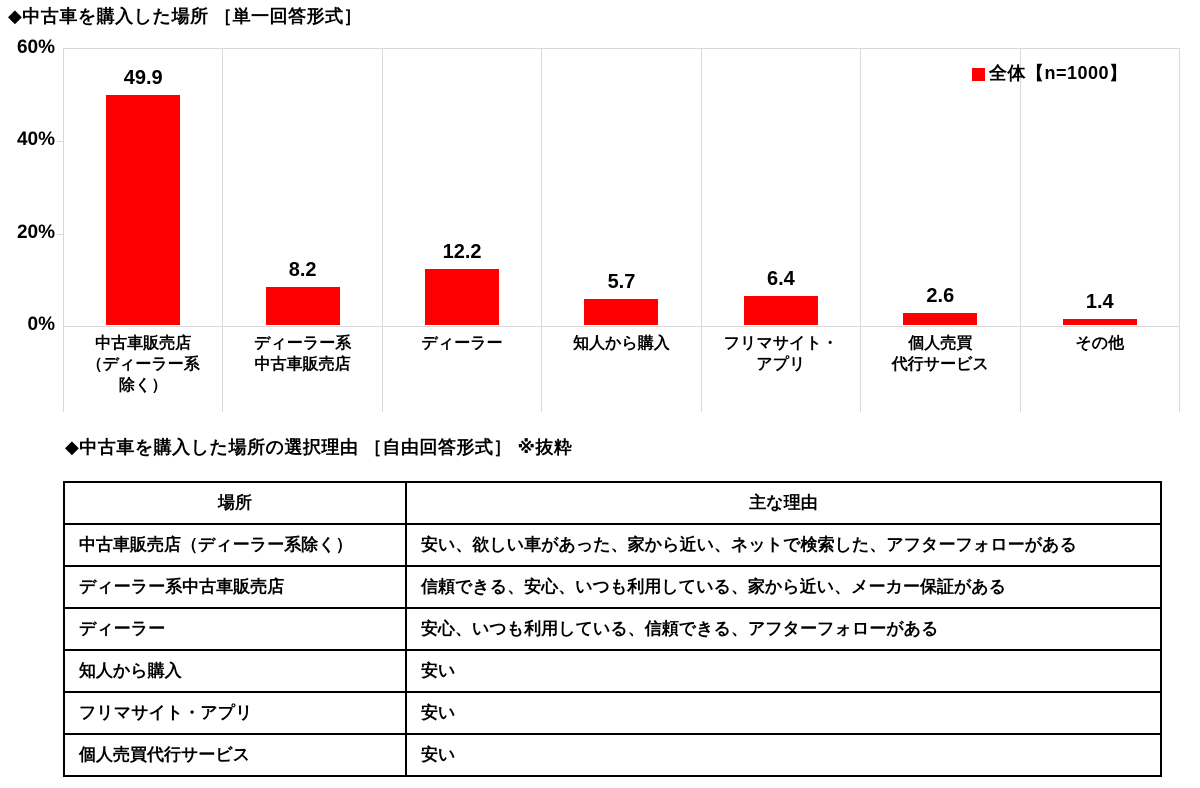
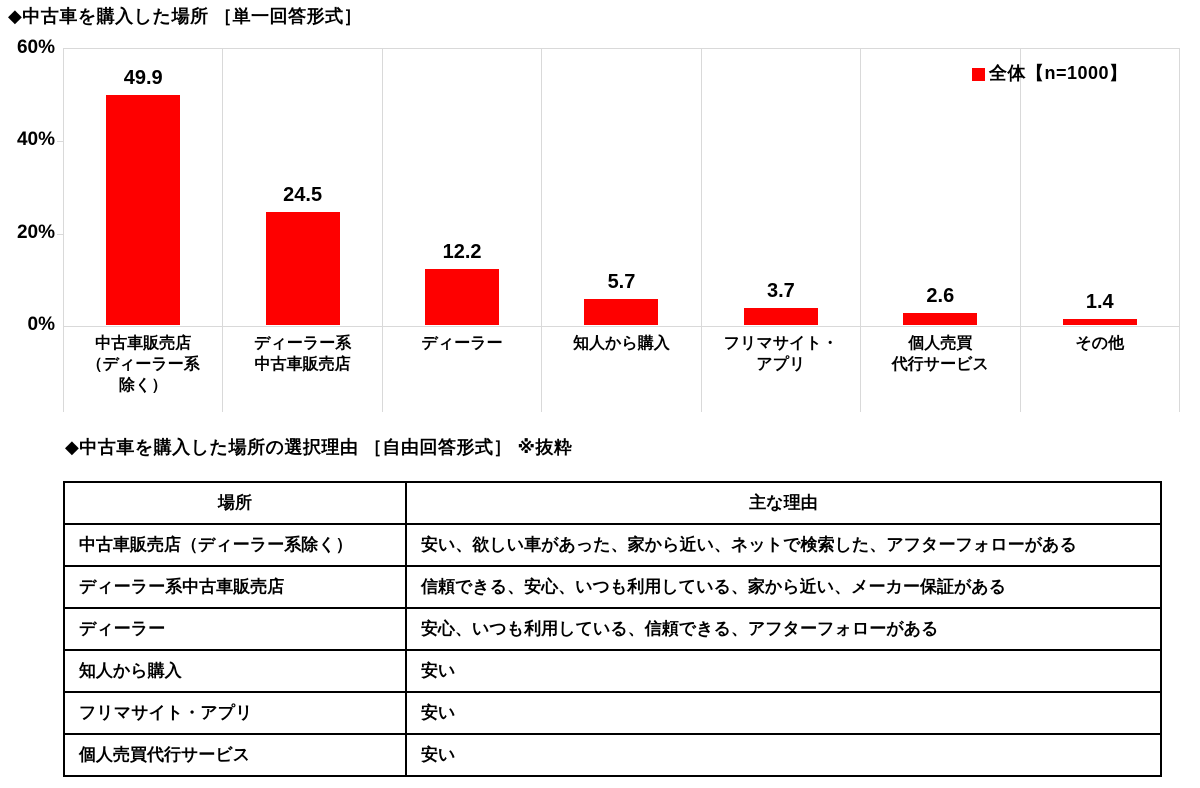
ディーラー系 中古車販売店: 8.2 -> 24.5
フリマサイト・ アプリ: 6.4 -> 3.7
